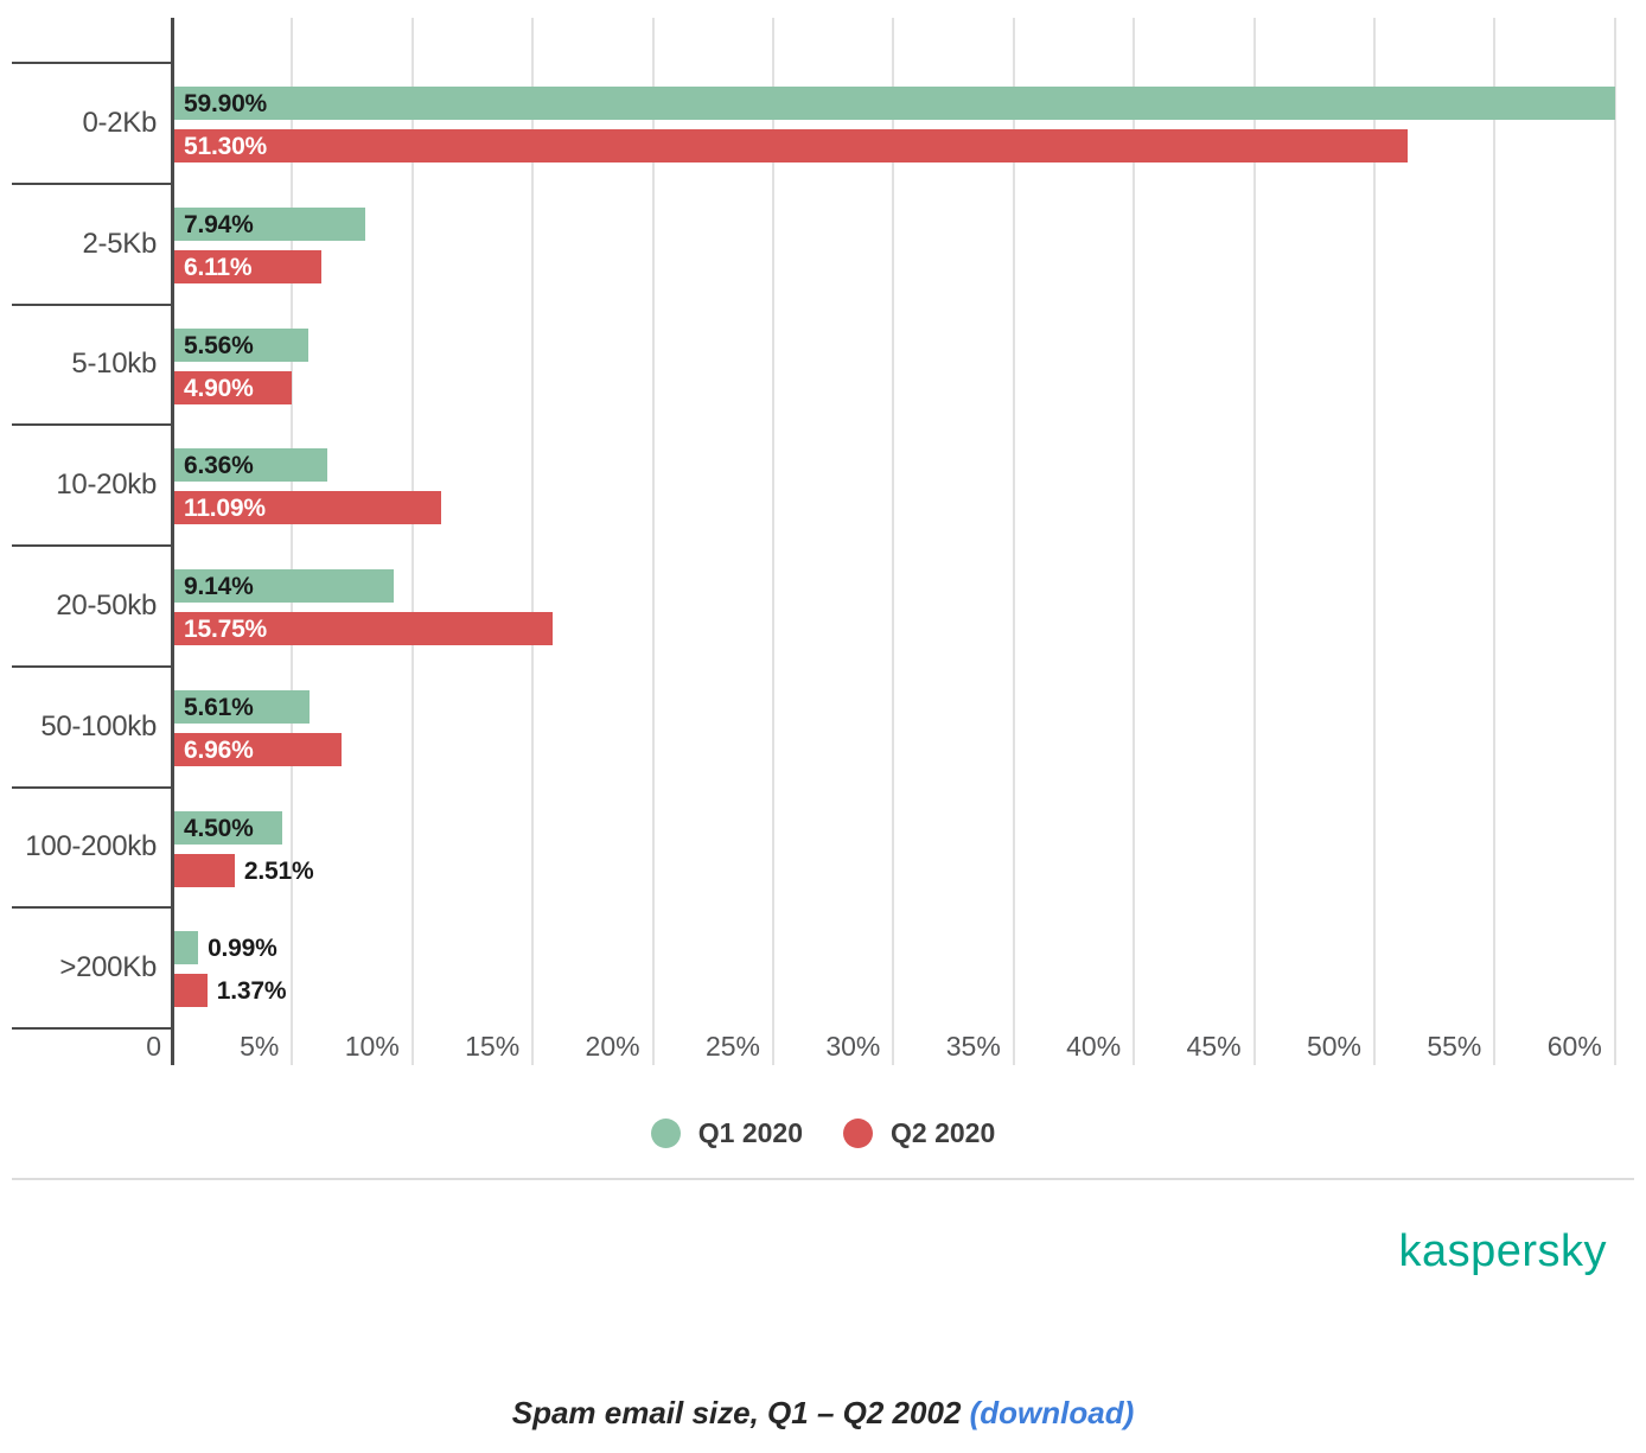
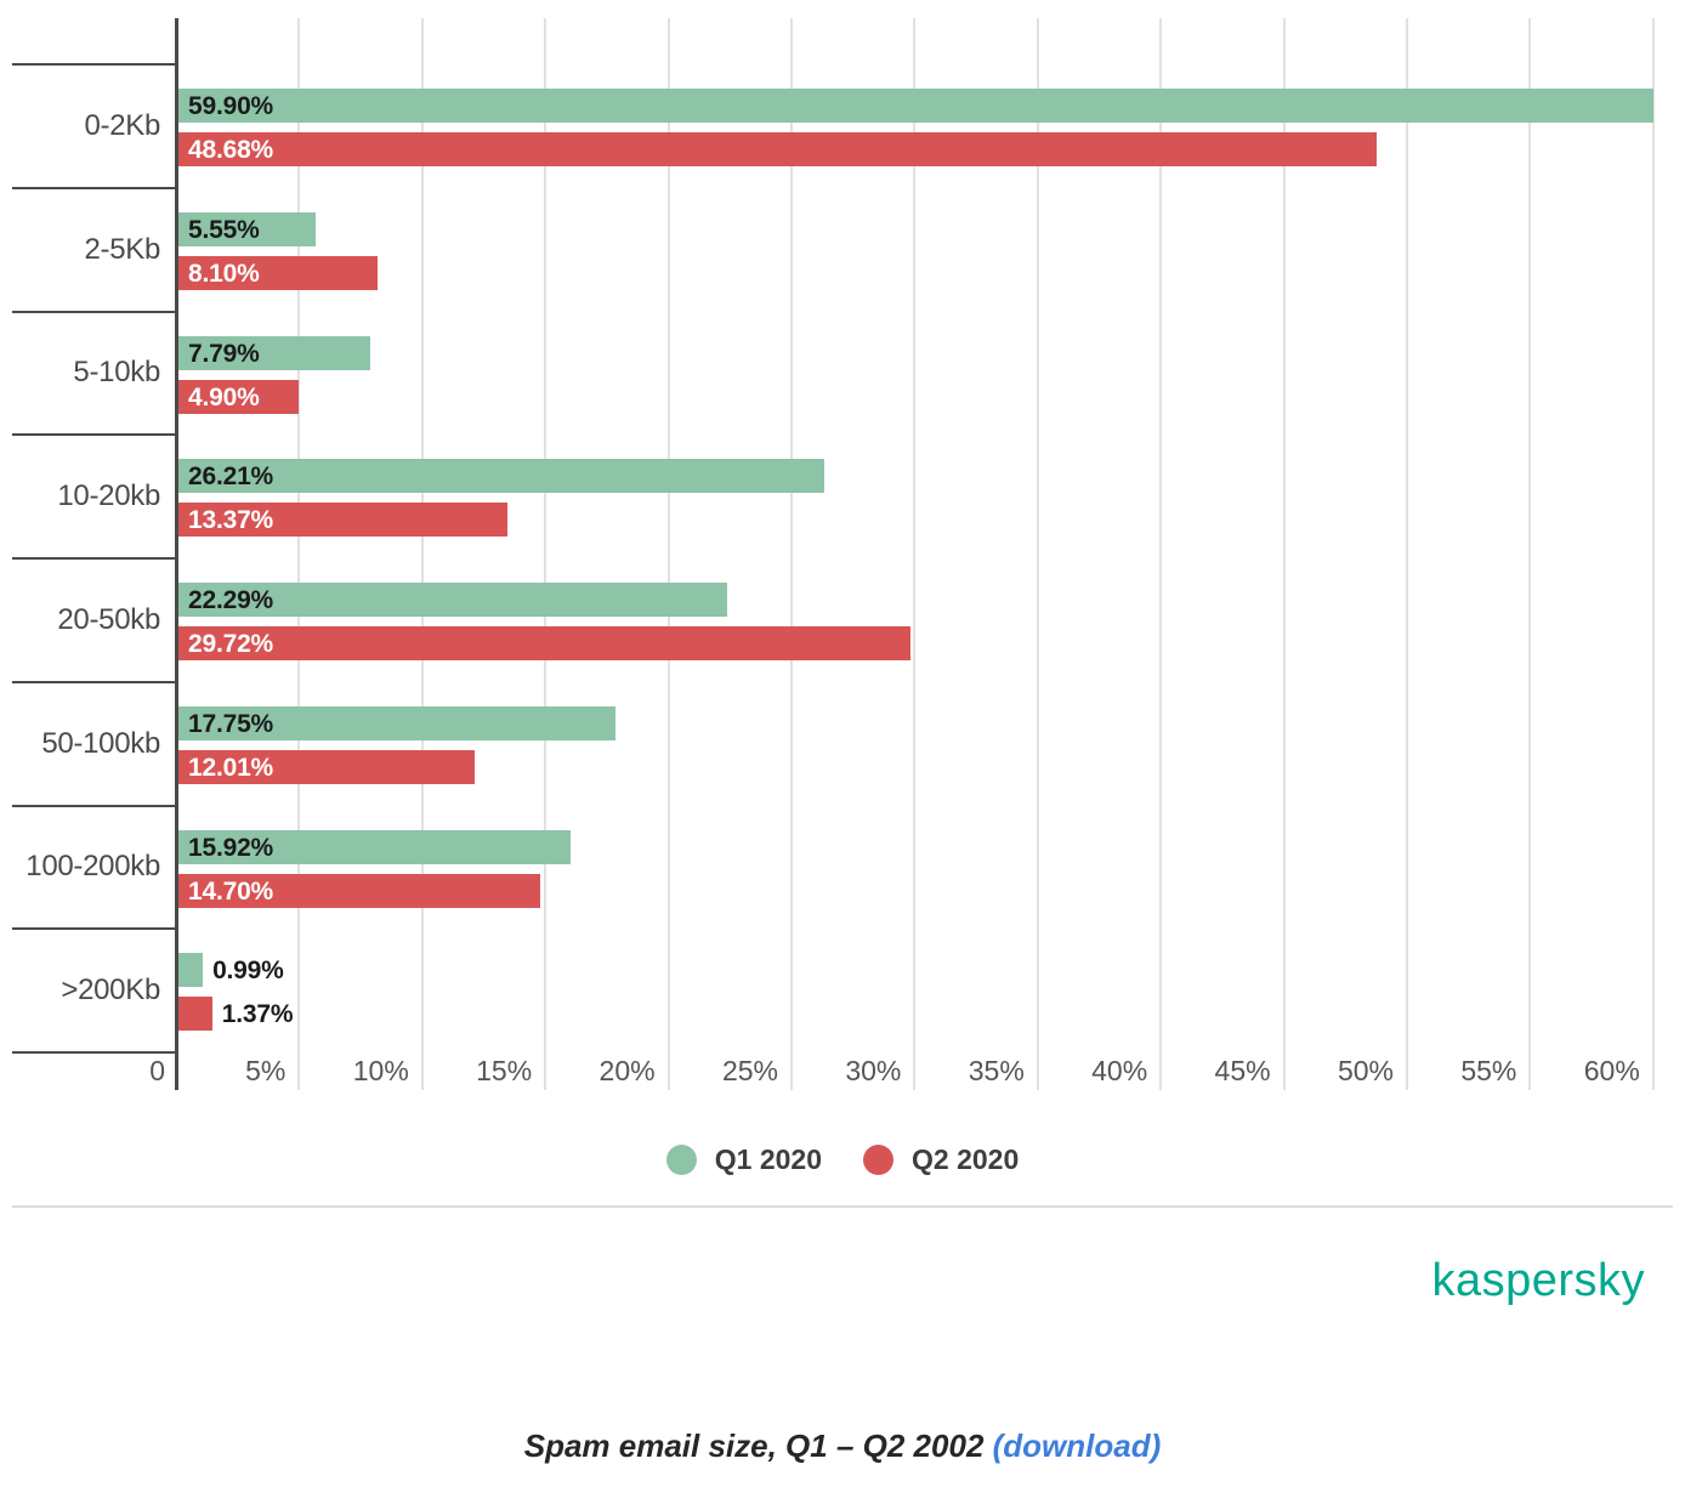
Q2 2020/0-2Kb: 51.30% -> 48.68%
Q1 2020/2-5Kb: 7.94% -> 5.55%
Q2 2020/2-5Kb: 6.11% -> 8.10%
Q1 2020/5-10kb: 5.56% -> 7.79%
Q1 2020/10-20kb: 6.36% -> 26.21%
Q2 2020/10-20kb: 11.09% -> 13.37%
Q1 2020/20-50kb: 9.14% -> 22.29%
Q2 2020/20-50kb: 15.75% -> 29.72%
Q1 2020/50-100kb: 5.61% -> 17.75%
Q2 2020/50-100kb: 6.96% -> 12.01%
Q1 2020/100-200kb: 4.50% -> 15.92%
Q2 2020/100-200kb: 2.51% -> 14.70%
